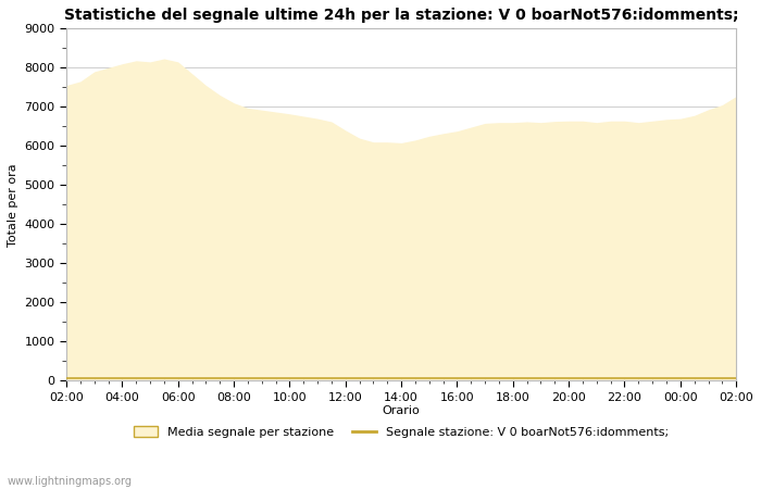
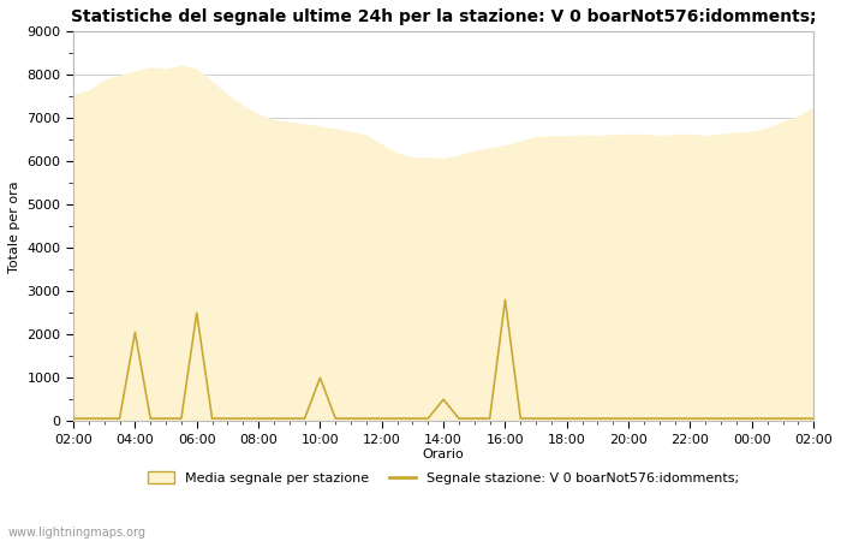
Segnale stazione: V 0 boarNot576:idomments;/04:00: 60 -> 2050
Segnale stazione: V 0 boarNot576:idomments;/06:00: 60 -> 2500
Segnale stazione: V 0 boarNot576:idomments;/10:00: 60 -> 1000
Segnale stazione: V 0 boarNot576:idomments;/14:00: 60 -> 500
Segnale stazione: V 0 boarNot576:idomments;/16:00: 60 -> 2800
